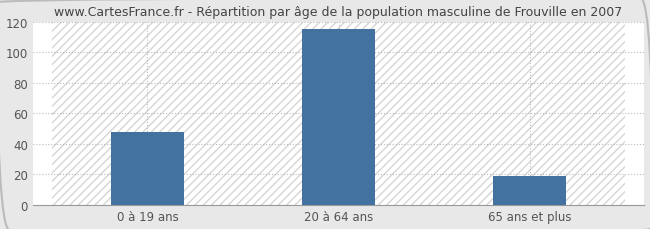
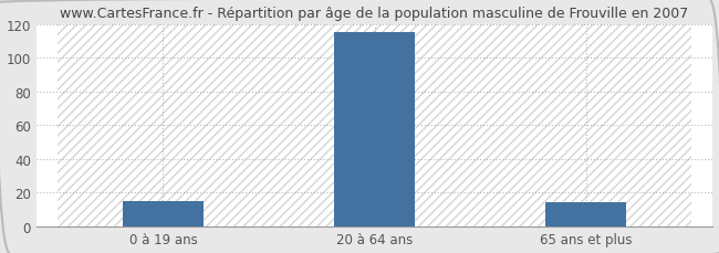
0 à 19 ans: 48 -> 15
65 ans et plus: 19 -> 14
